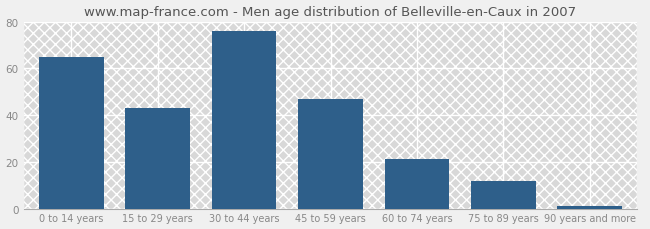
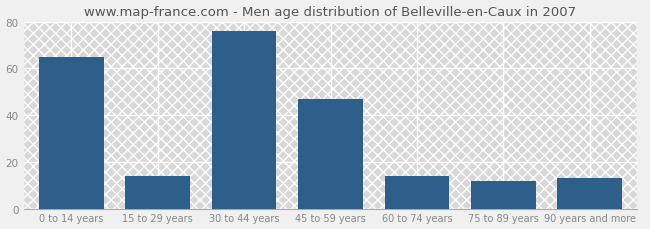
15 to 29 years: 43 -> 14
60 to 74 years: 21 -> 14
90 years and more: 1 -> 13
